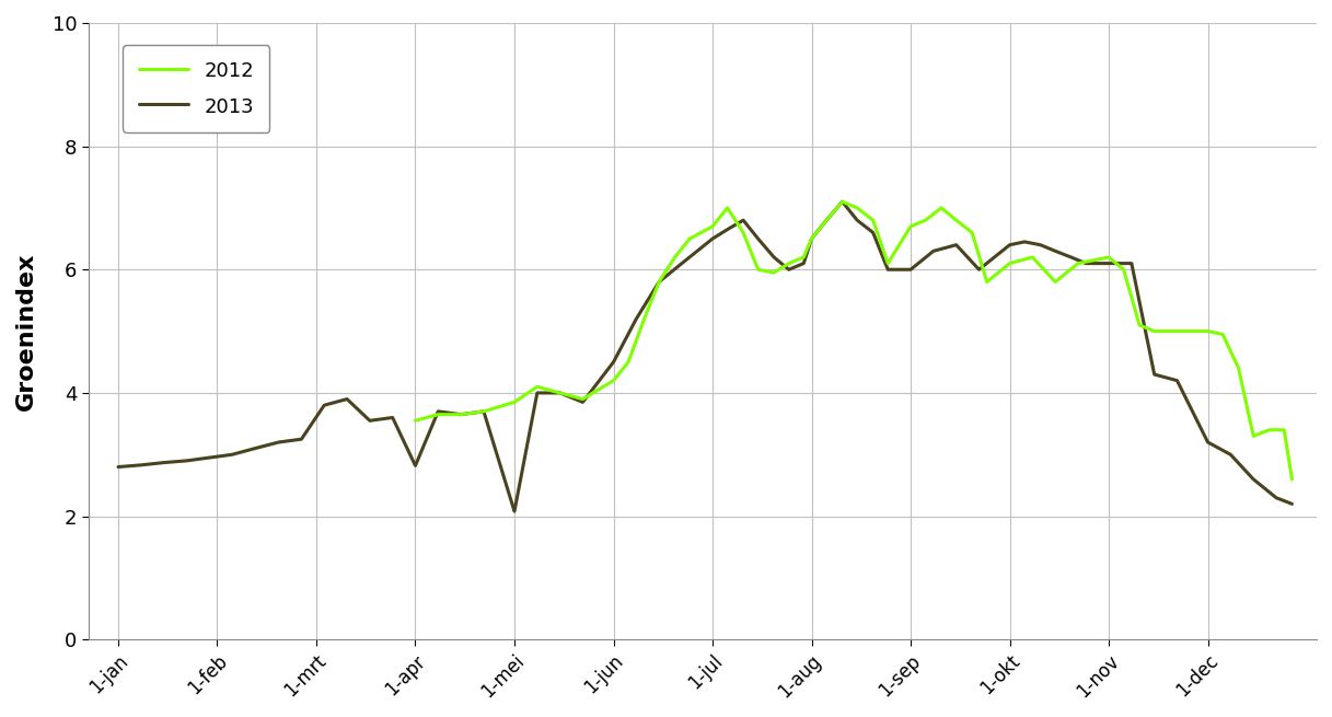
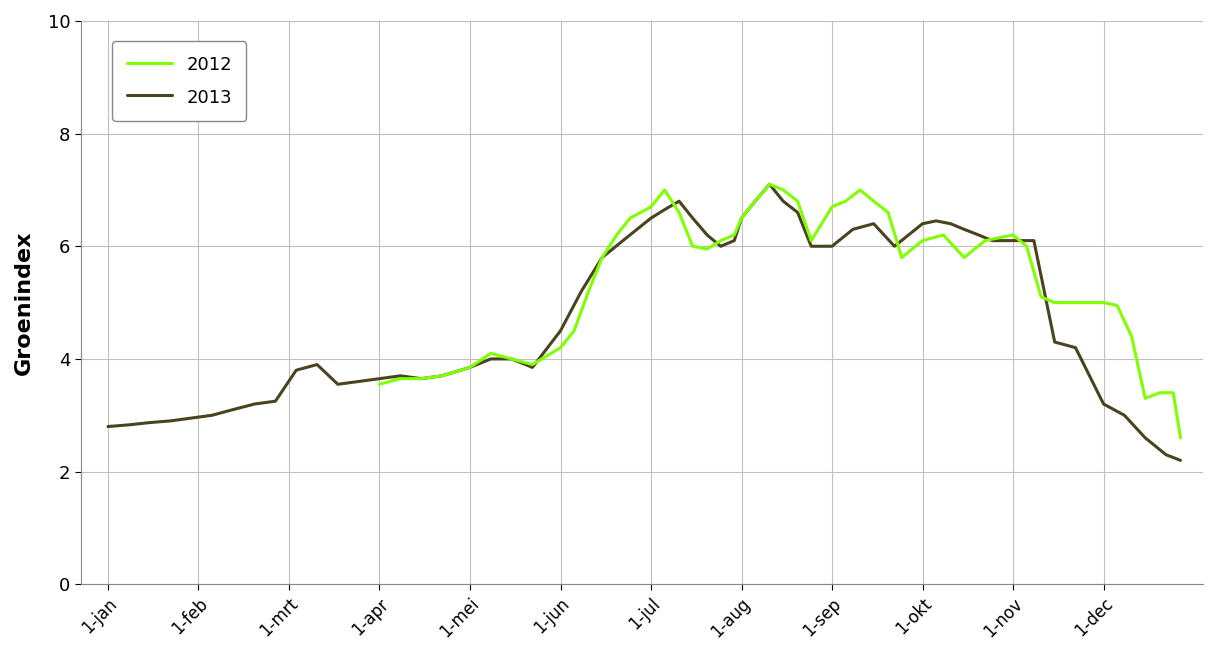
2013/1-apr: 2.82 -> 3.65
2013/1-mei: 2.08 -> 3.85
